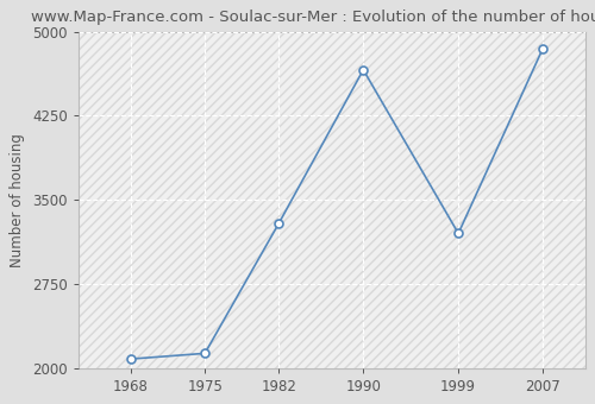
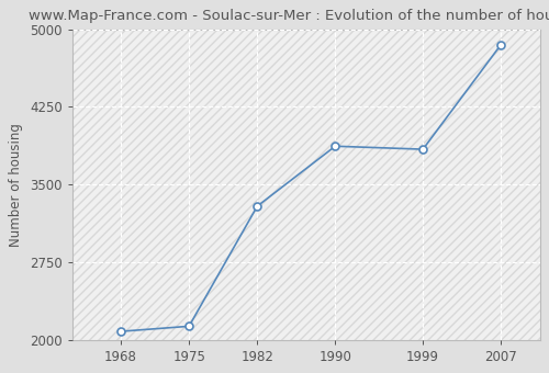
1990: 4660 -> 3870
1999: 3200 -> 3840
